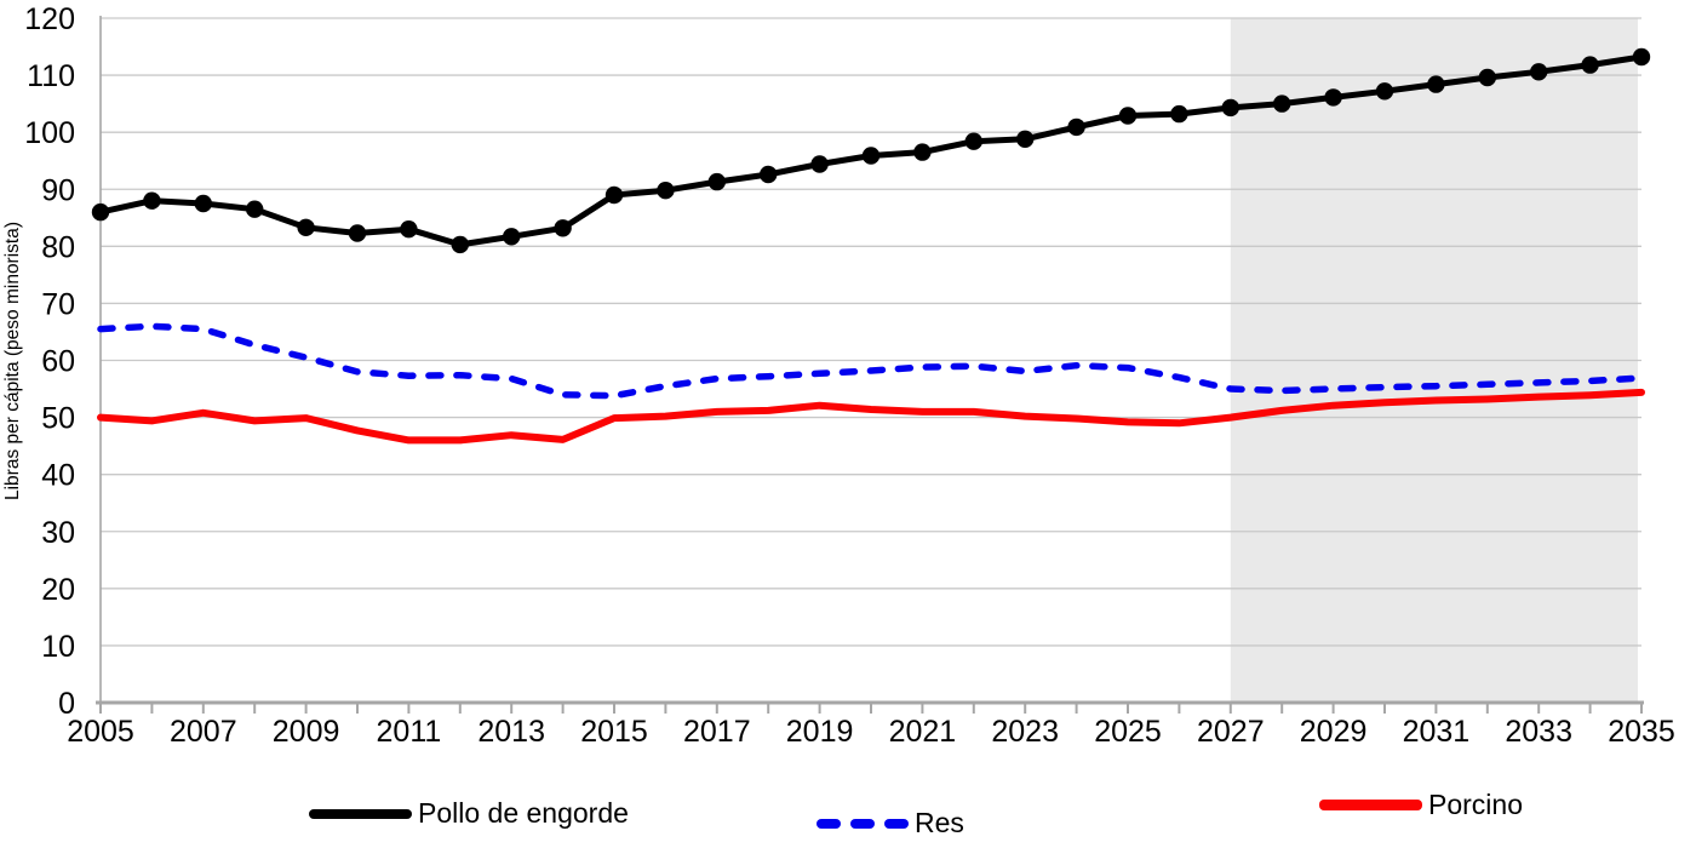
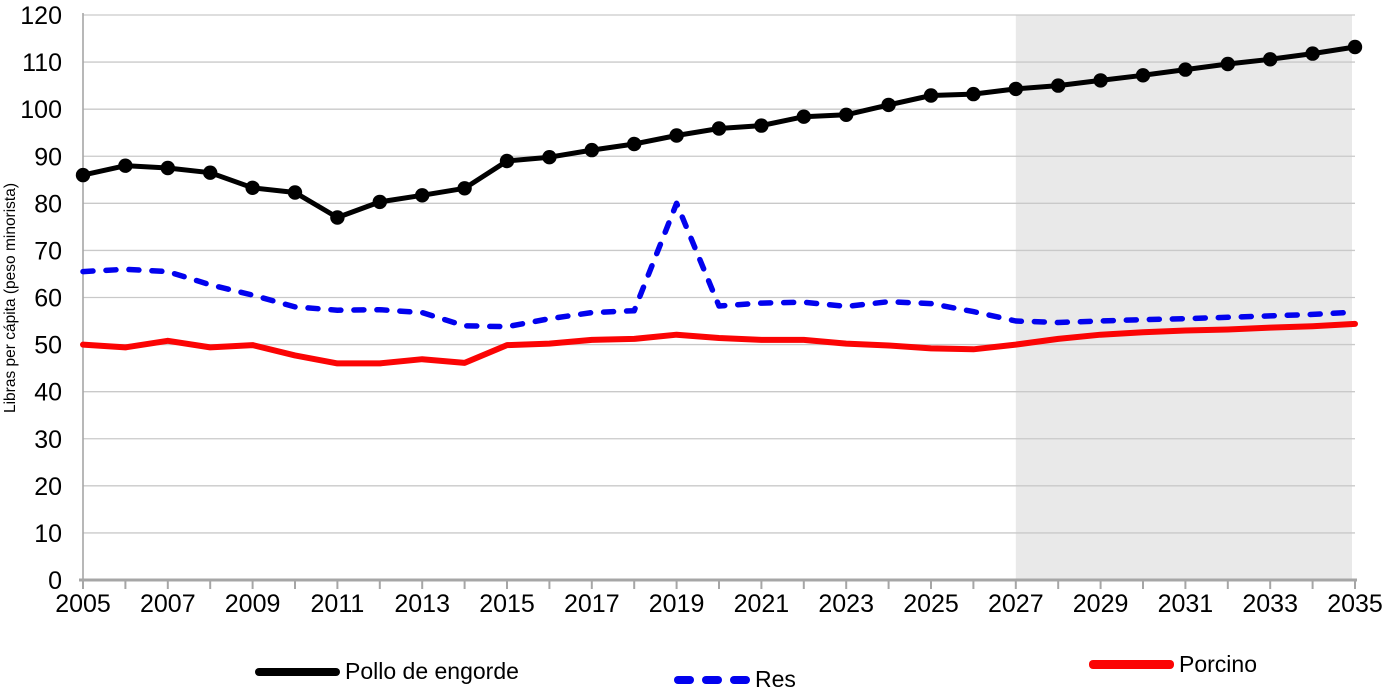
Pollo de engorde/2011: 83 -> 77
Res/2019: 58 -> 80
